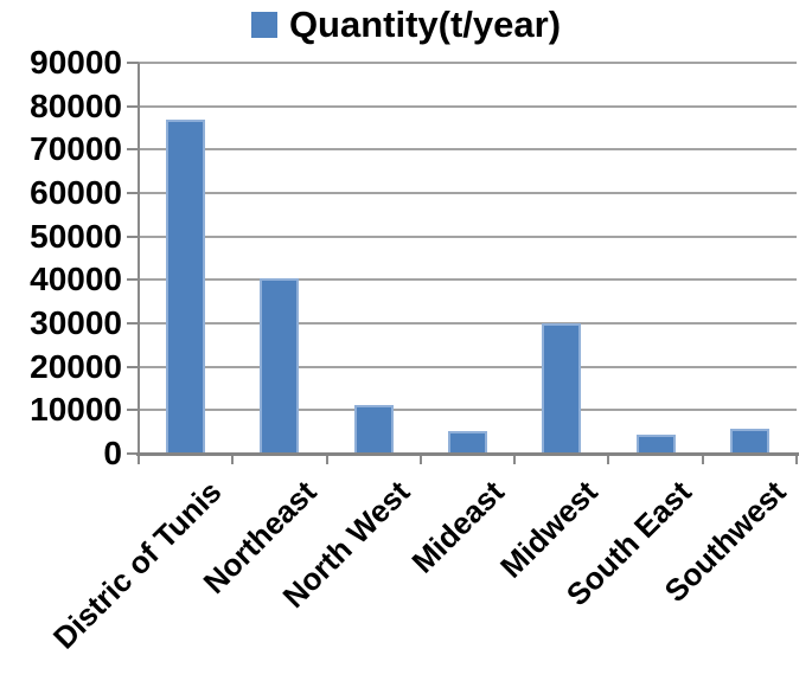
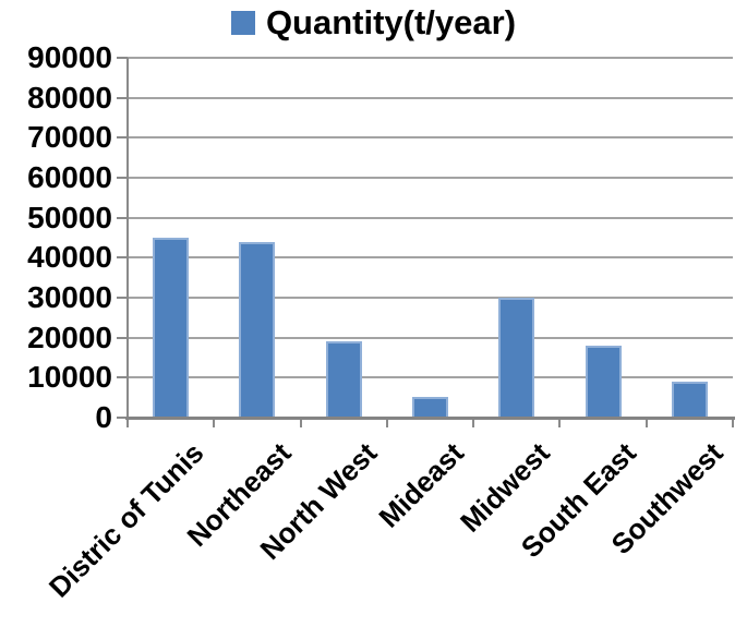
Distric of Tunis: 77000 -> 45000
Northeast: 40000 -> 44000
North West: 11000 -> 19000
South East: 4000 -> 18000
Southwest: 6000 -> 9000
